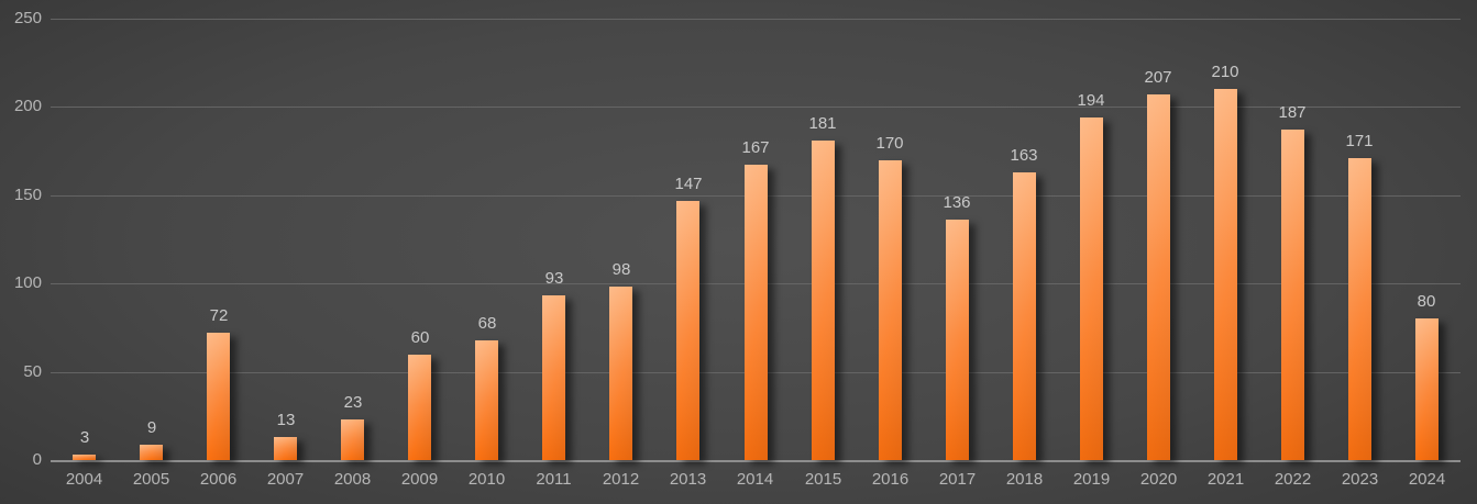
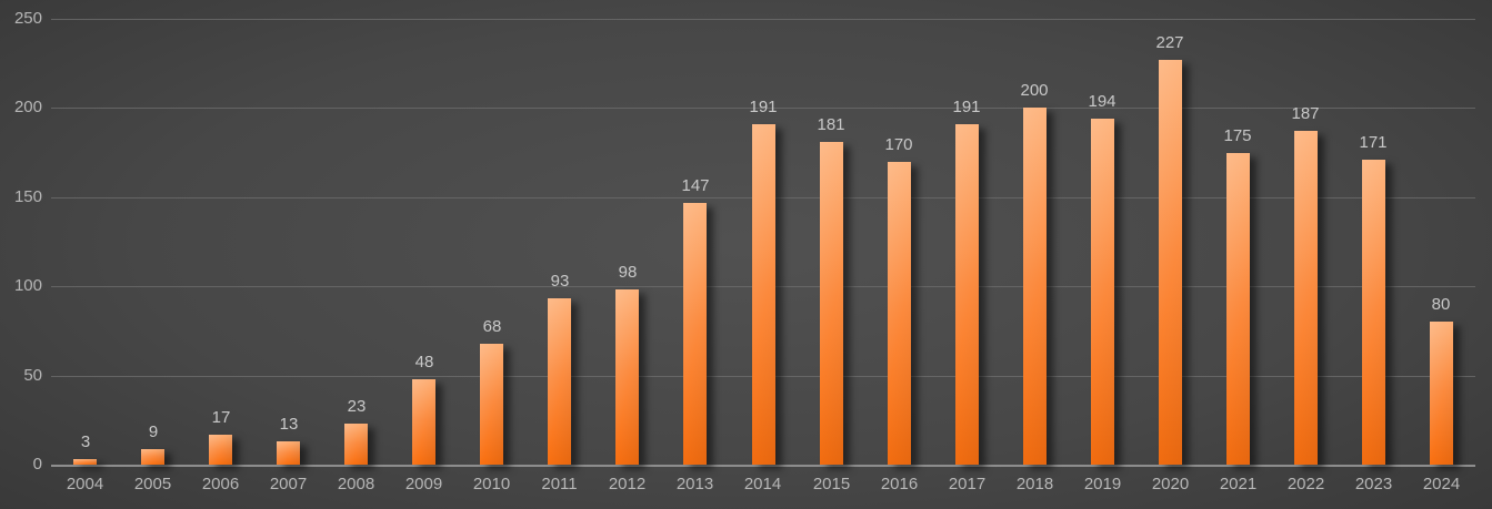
2006: 72 -> 17
2009: 60 -> 48
2014: 167 -> 191
2017: 136 -> 191
2018: 163 -> 200
2020: 207 -> 227
2021: 210 -> 175
